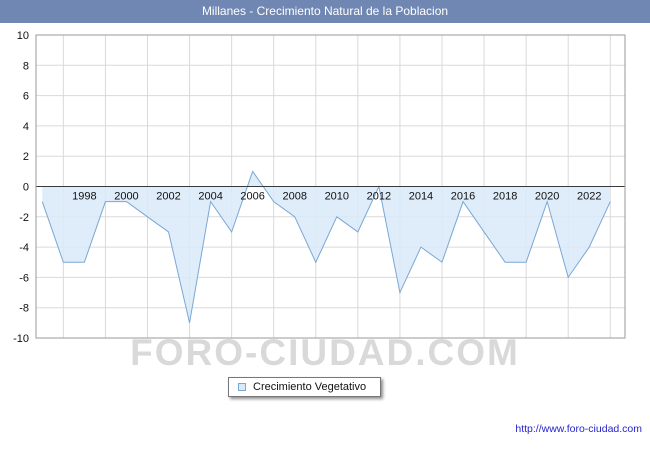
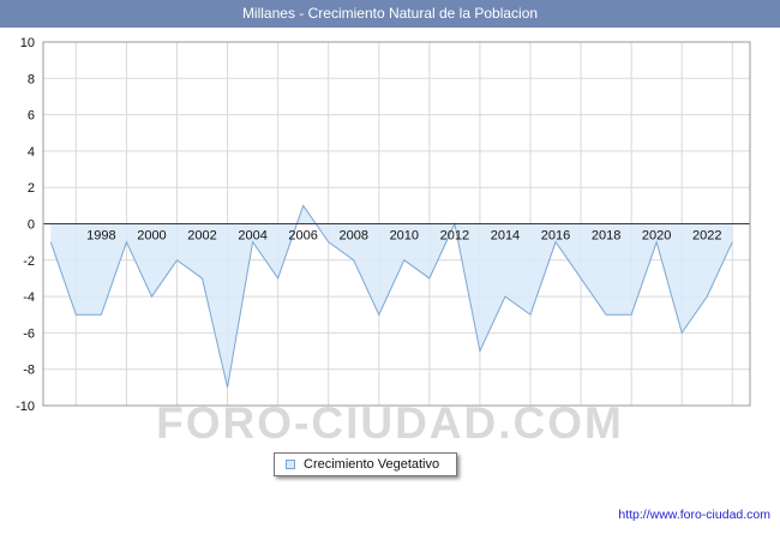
2000: -1 -> -4
